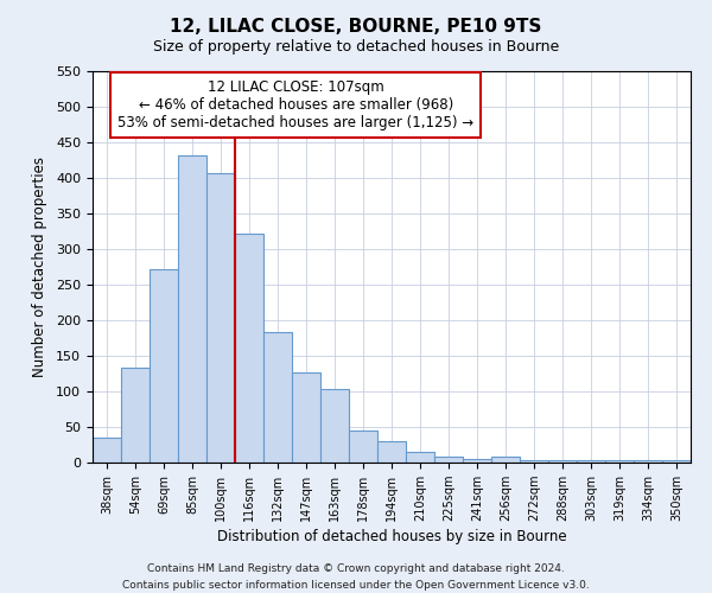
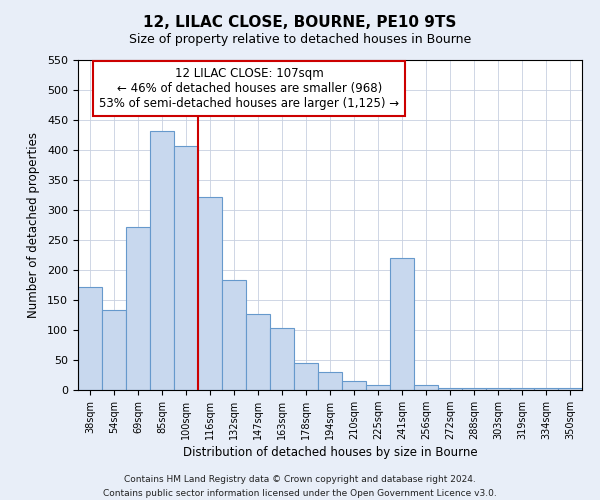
38sqm: 35 -> 172
241sqm: 5 -> 220
